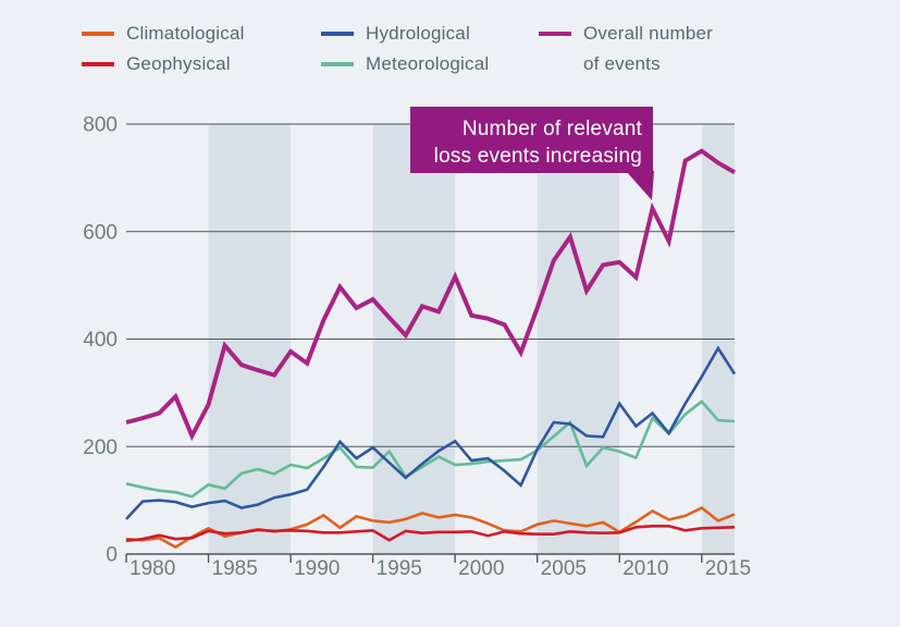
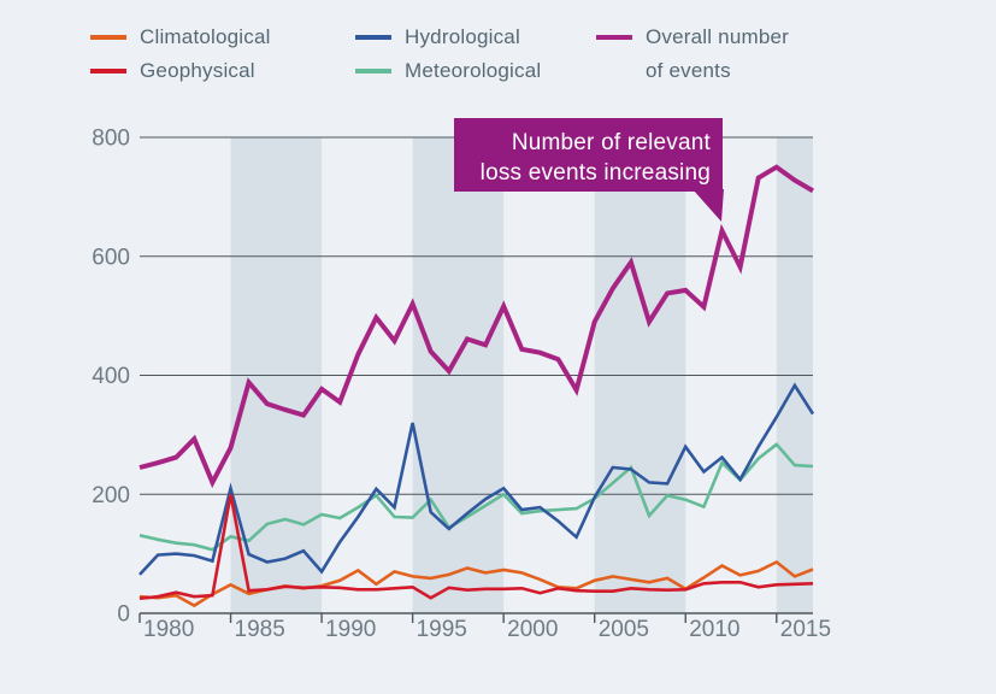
Hydrological/1985: 100 -> 210
Geophysical/1985: 40 -> 200
Hydrological/1990: 110 -> 70
Hydrological/1995: 200 -> 320
Overall number of events/1995: 470 -> 520
Meteorological/2000: 170 -> 200
Overall number of events/2005: 460 -> 490
